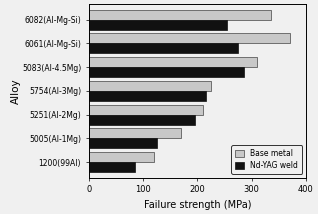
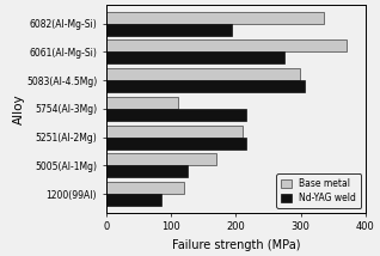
Nd-YAG weld/6082(Al-Mg-Si): 255 -> 194
Base metal/5083(Al-4.5Mg): 310 -> 298
Nd-YAG weld/5083(Al-4.5Mg): 285 -> 306
Base metal/5754(Al-3Mg): 225 -> 110
Nd-YAG weld/5251(Al-2Mg): 195 -> 216
